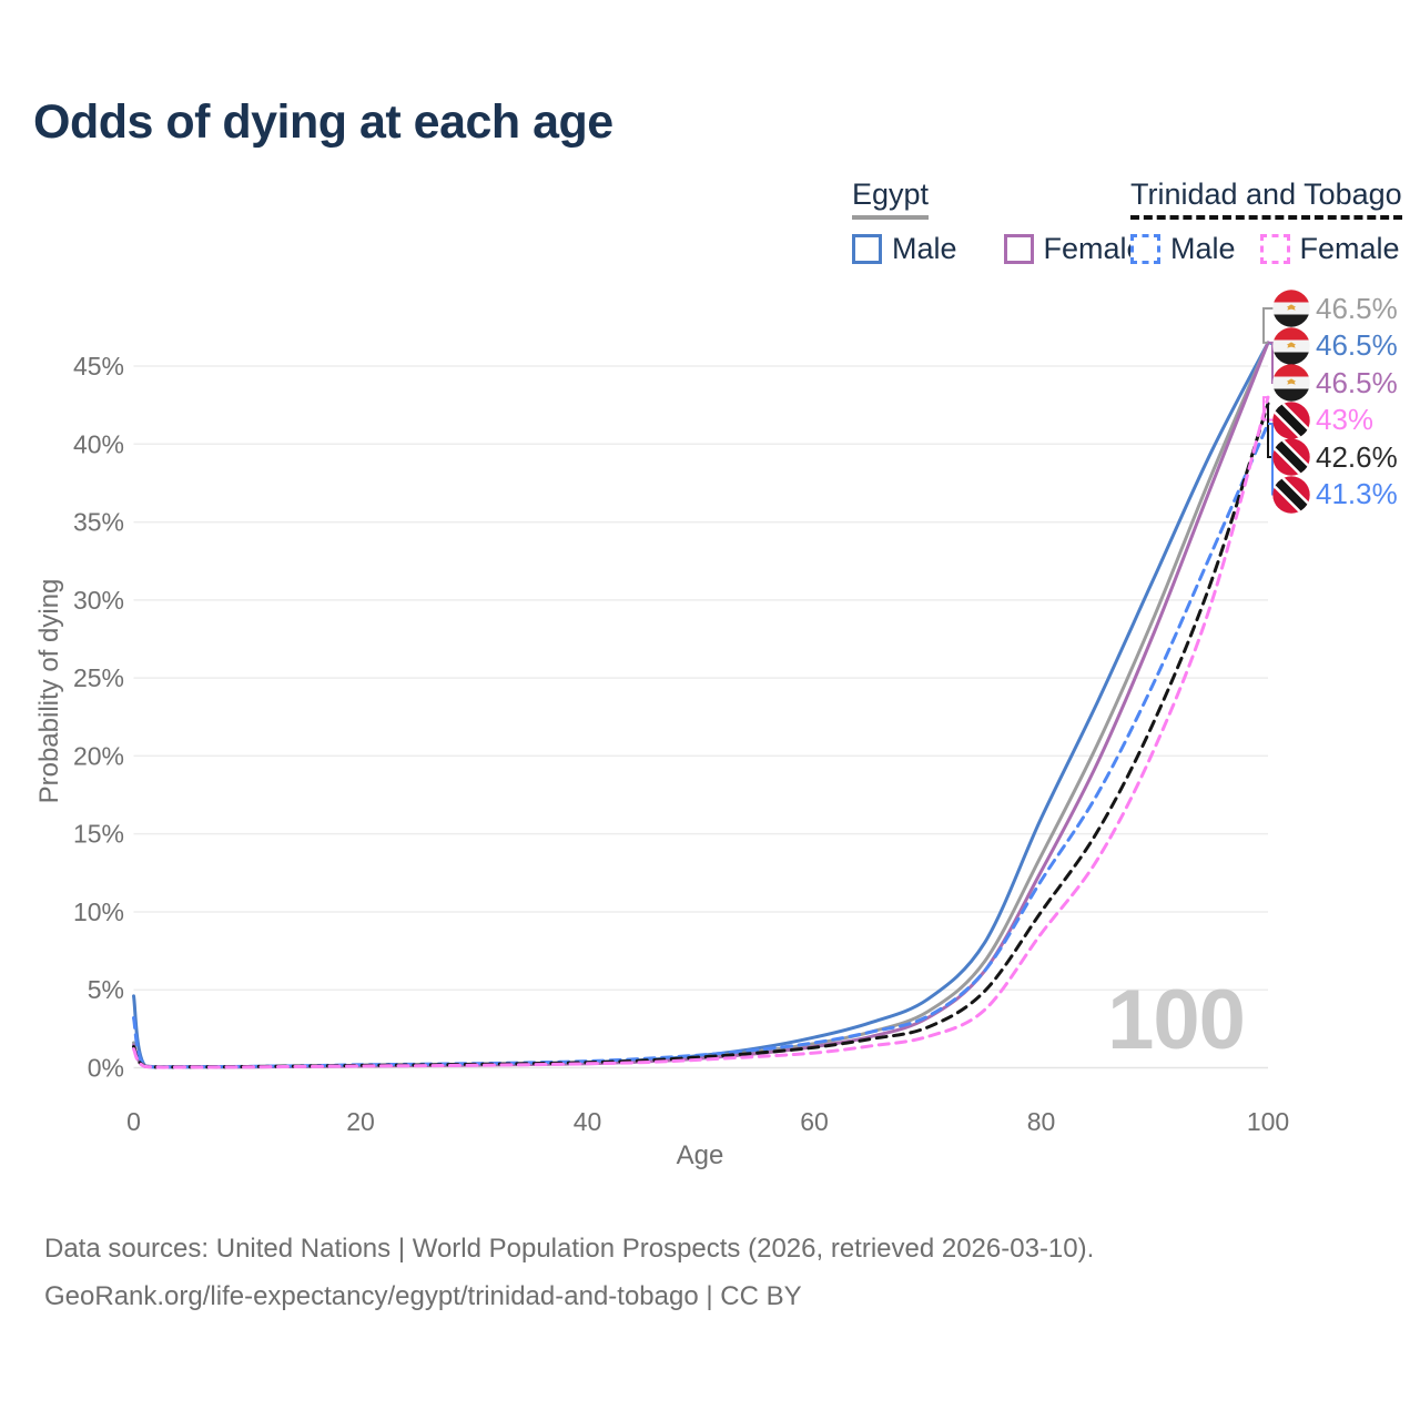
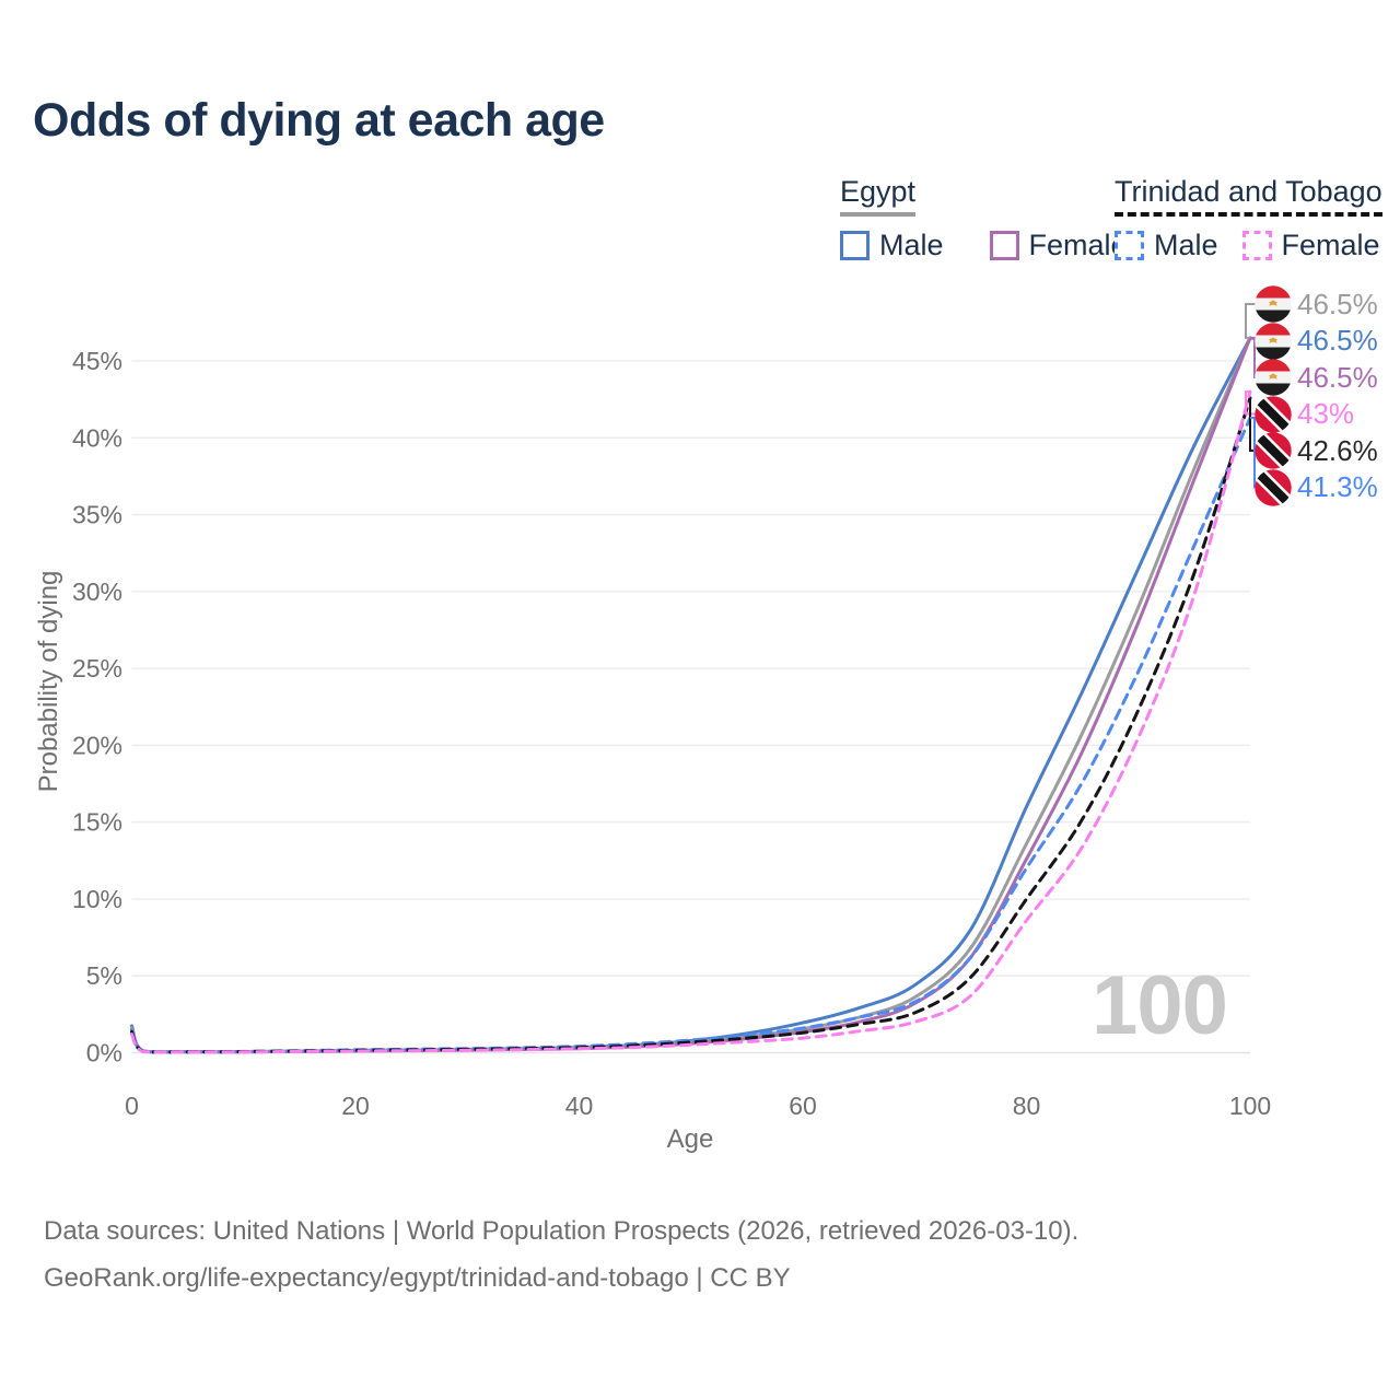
Egypt Male/0: 4.6% -> 1.8%
Trinidad and Tobago Male/0: 3.2% -> 1.5%
